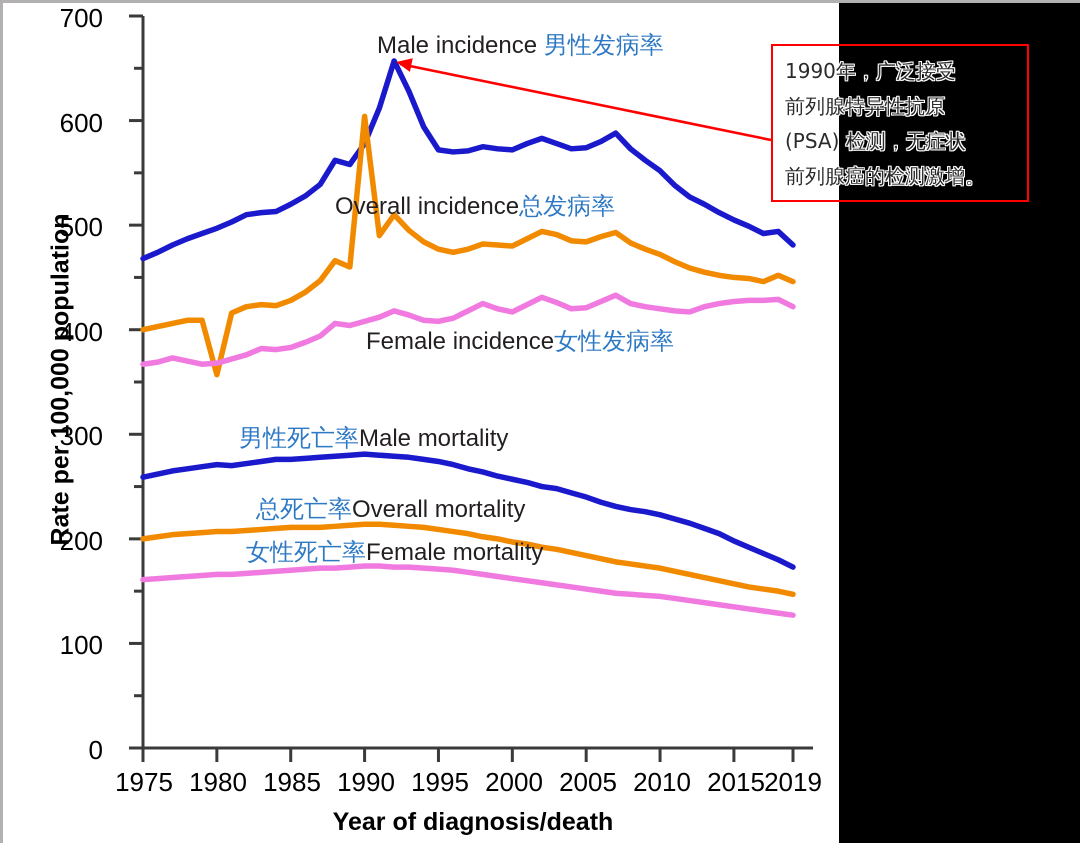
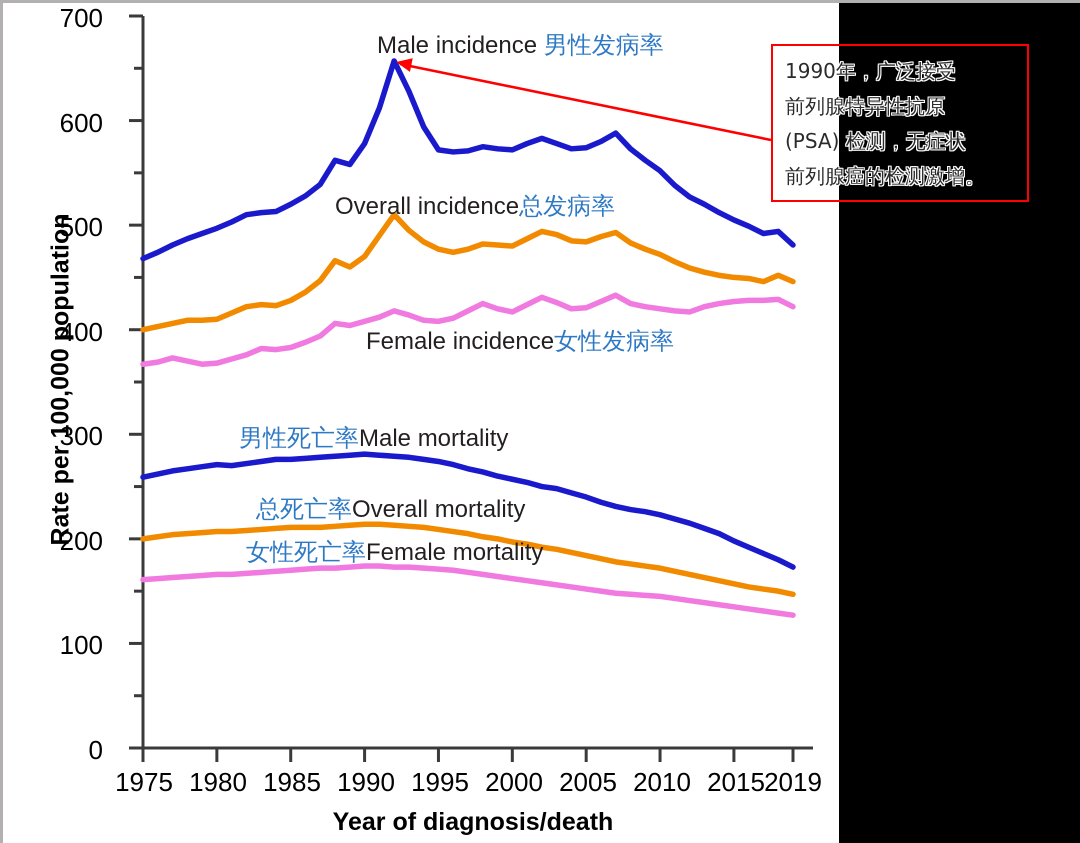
Overall incidence/1980: 357 -> 410
Overall incidence/1990: 604 -> 470
